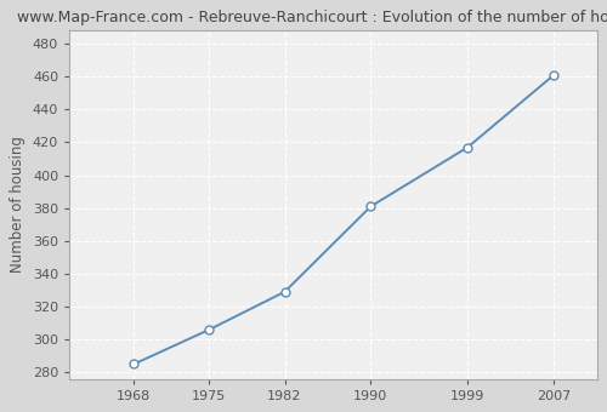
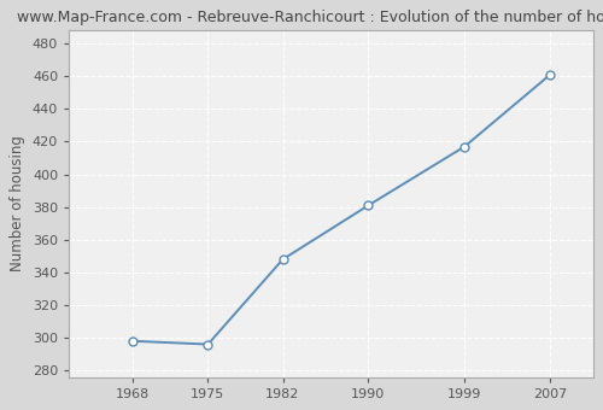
1968: 285 -> 298
1975: 306 -> 296
1982: 329 -> 348
